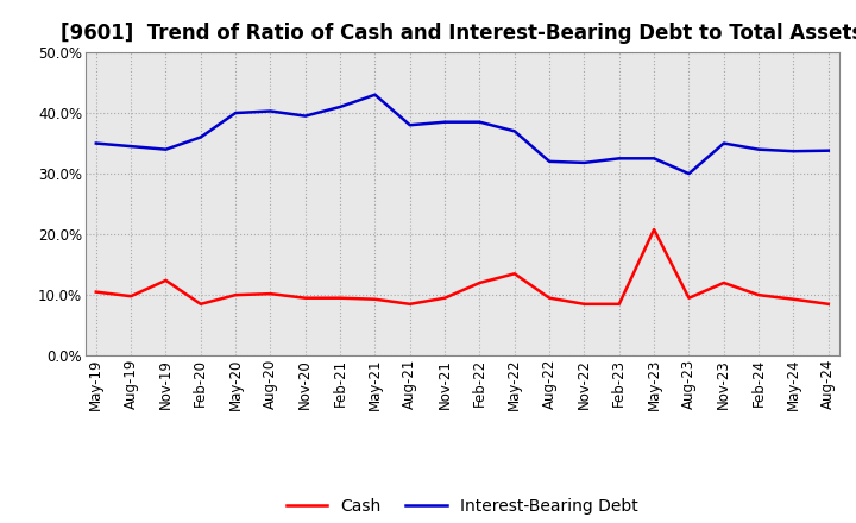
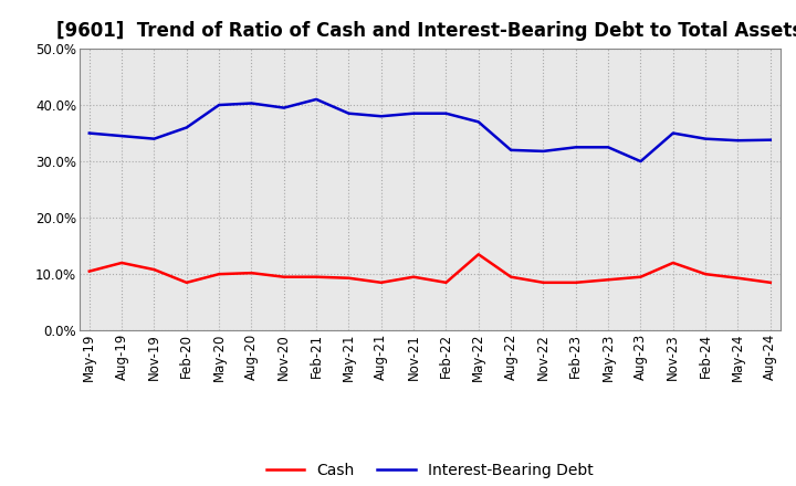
Cash/Aug-19: 9.8% -> 12.0%
Cash/Nov-19: 12.4% -> 10.8%
Interest-Bearing Debt/May-21: 43.0% -> 38.5%
Cash/Feb-22: 12.0% -> 8.5%
Cash/May-23: 20.8% -> 9.0%
